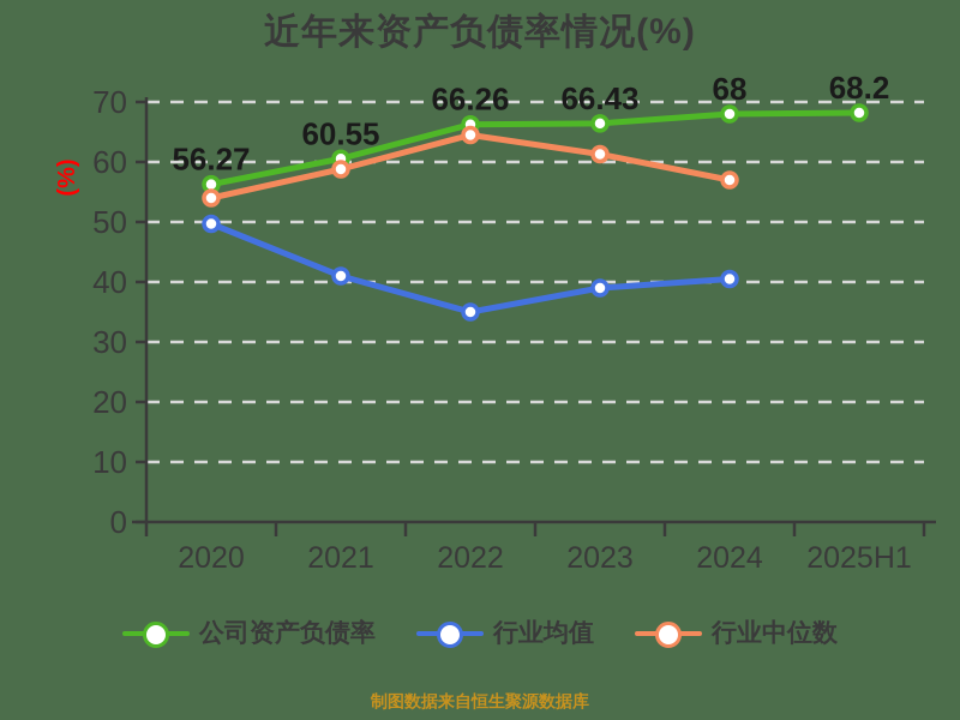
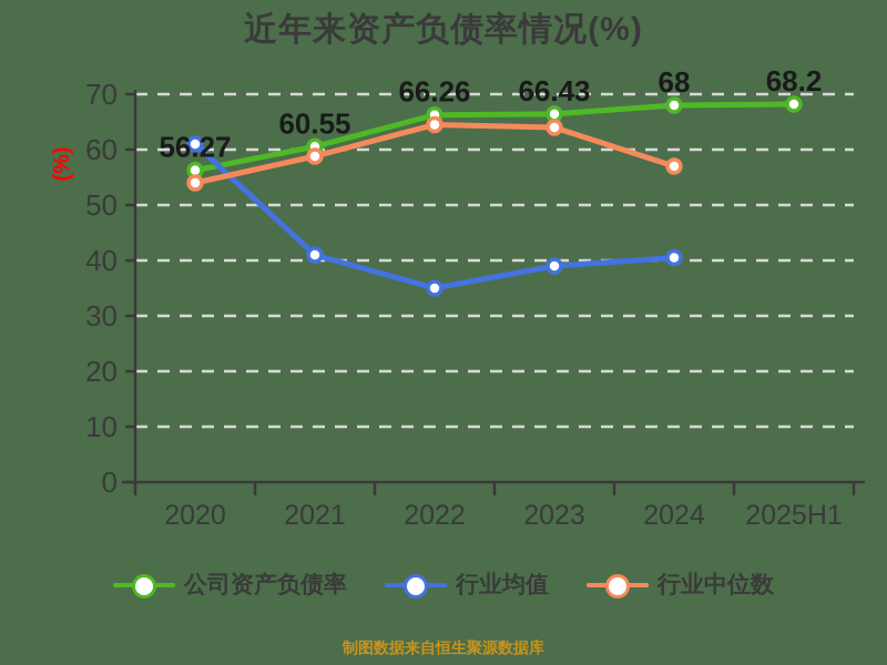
行业均值/2020: 50 -> 61
行业中位数/2023: 61 -> 64
